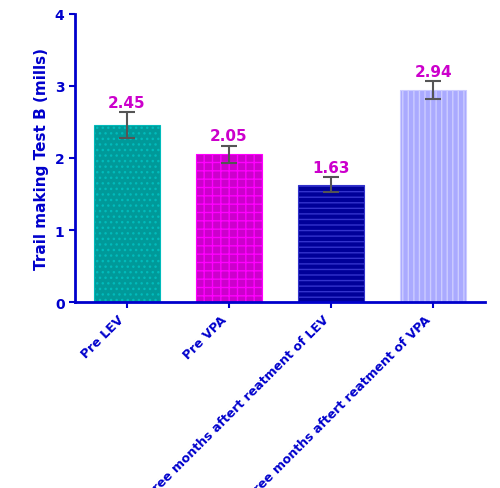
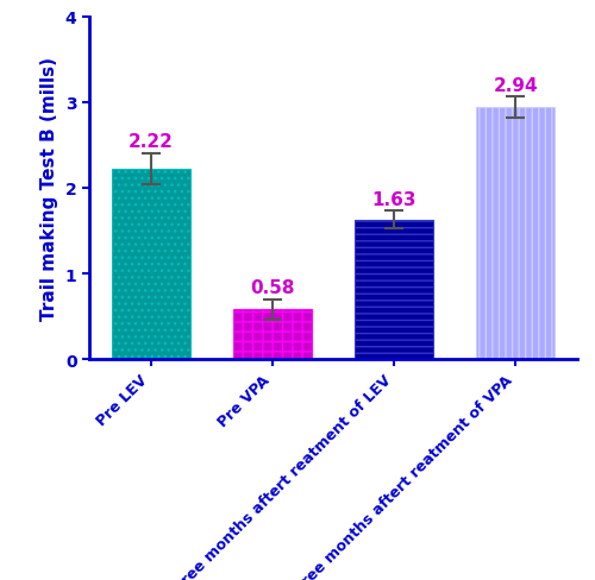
Pre LEV: 2.45 -> 2.22
Pre VPA: 2.05 -> 0.58
